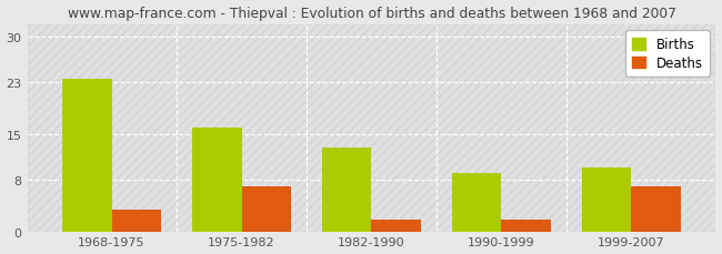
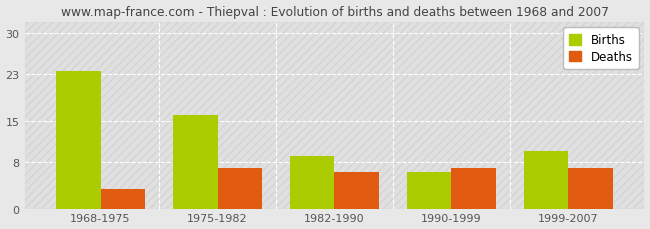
Births/1982-1990: 13.0 -> 9.0
Deaths/1982-1990: 2.0 -> 6.4
Births/1990-1999: 9.0 -> 6.4
Deaths/1990-1999: 2.0 -> 7.0
